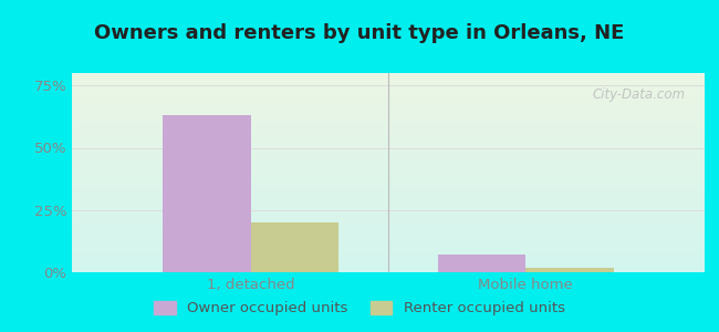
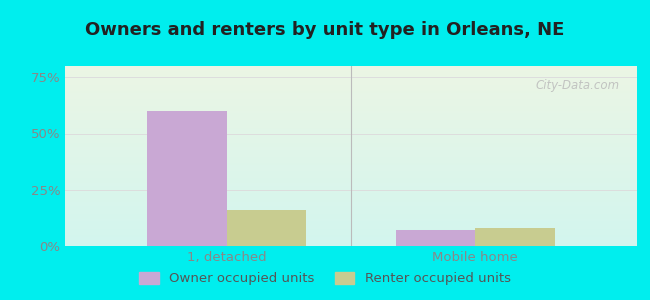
Owner occupied units/1, detached: 63% -> 60%
Renter occupied units/1, detached: 20% -> 16%
Renter occupied units/Mobile home: 2% -> 8%
